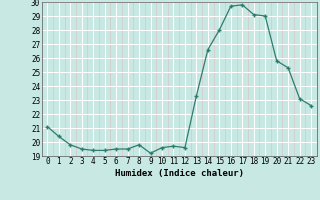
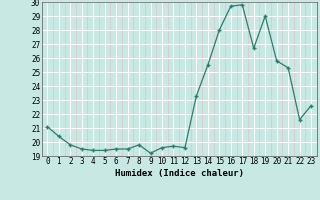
14: 26.6 -> 25.5
18: 29.1 -> 26.7
22: 23.1 -> 21.6
